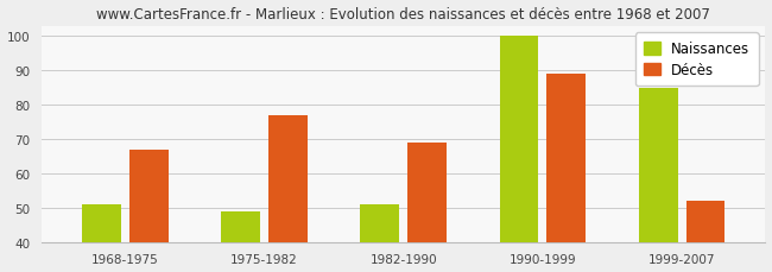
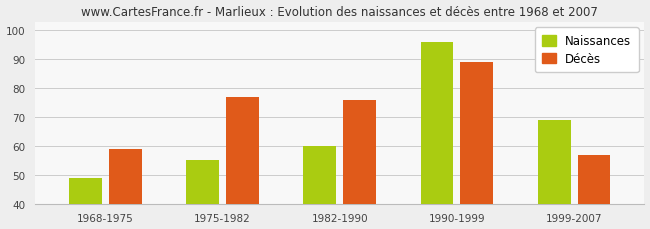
Naissances/1968-1975: 51 -> 49
Décès/1968-1975: 67 -> 59
Naissances/1975-1982: 49 -> 55
Naissances/1982-1990: 51 -> 60
Décès/1982-1990: 69 -> 76
Naissances/1990-1999: 100 -> 96
Naissances/1999-2007: 85 -> 69
Décès/1999-2007: 52 -> 57
